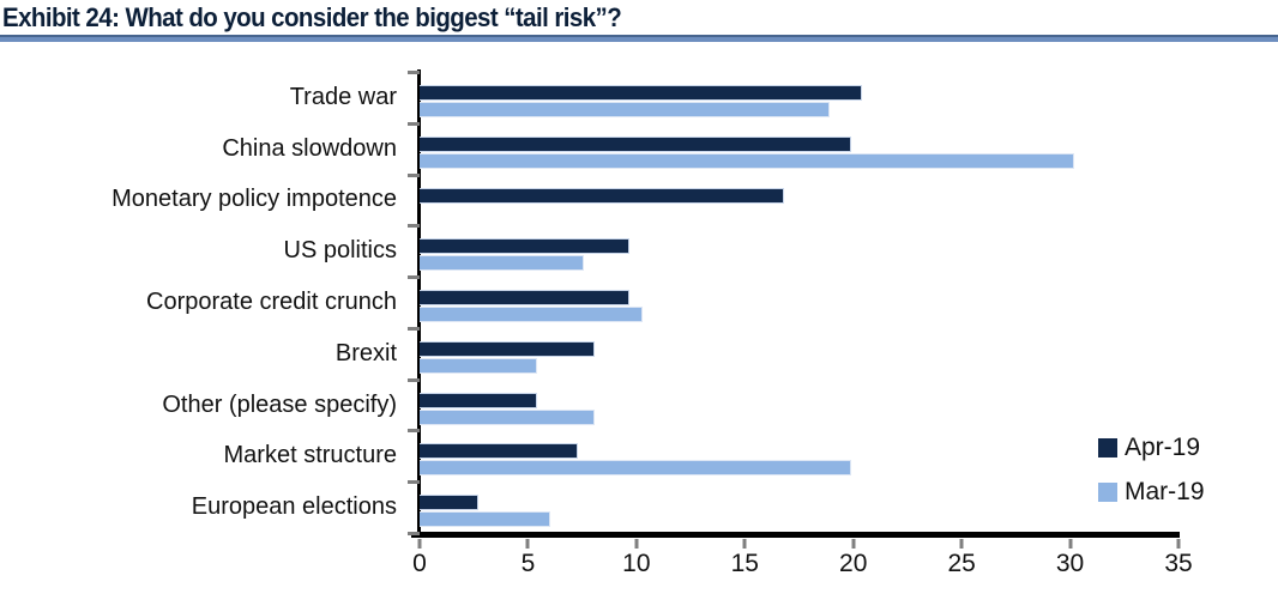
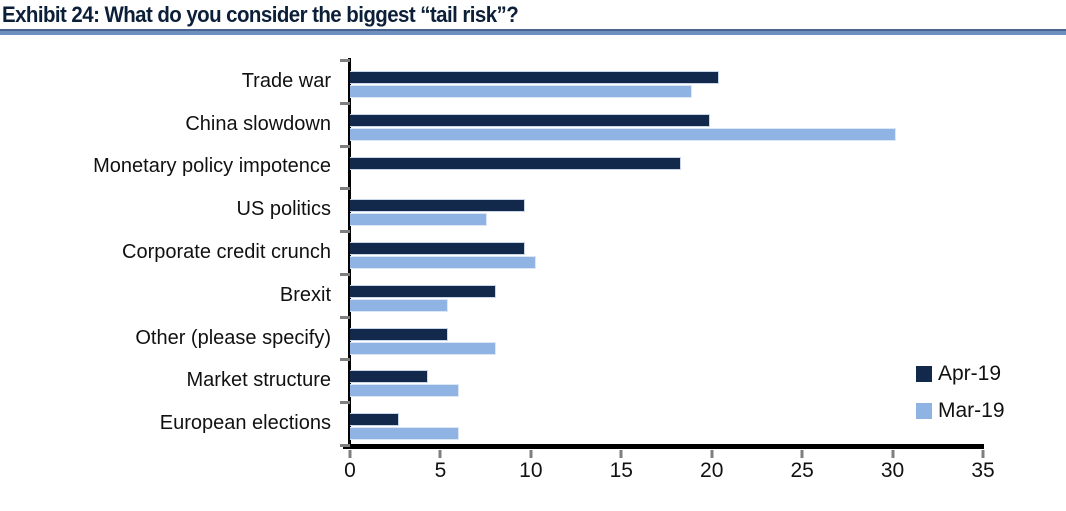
Apr-19/Monetary policy impotence: 16.8 -> 18.3
Apr-19/Market structure: 7.3 -> 4.3
Mar-19/Market structure: 19.9 -> 6.0
